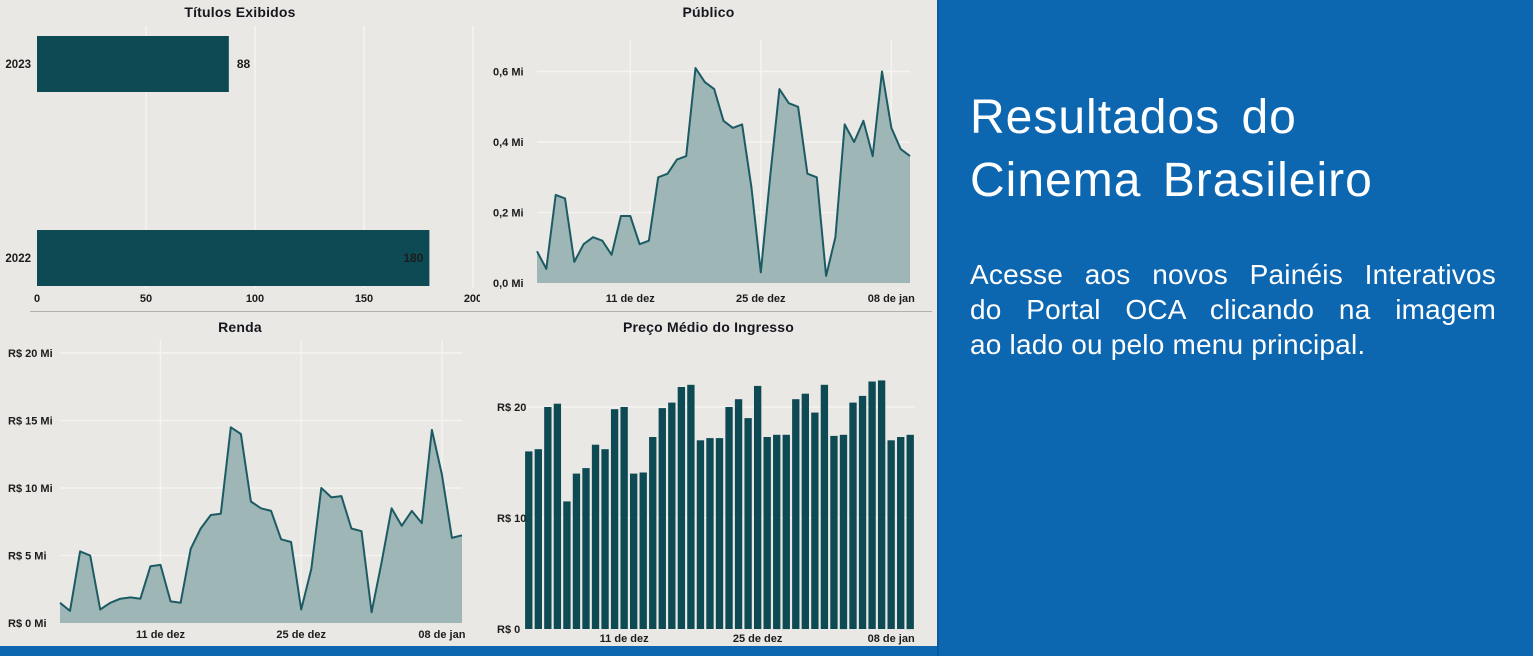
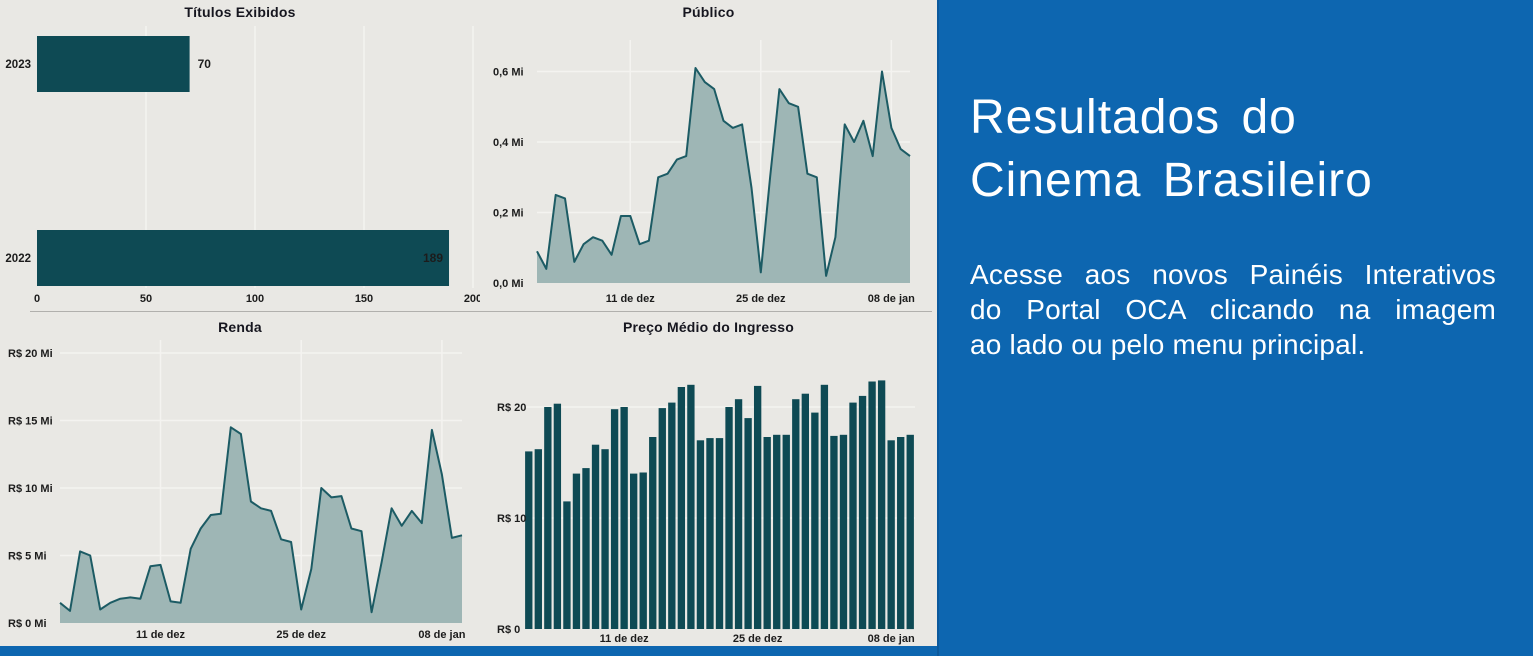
Títulos Exibidos/2023: 88 -> 70
Títulos Exibidos/2022: 180 -> 189
